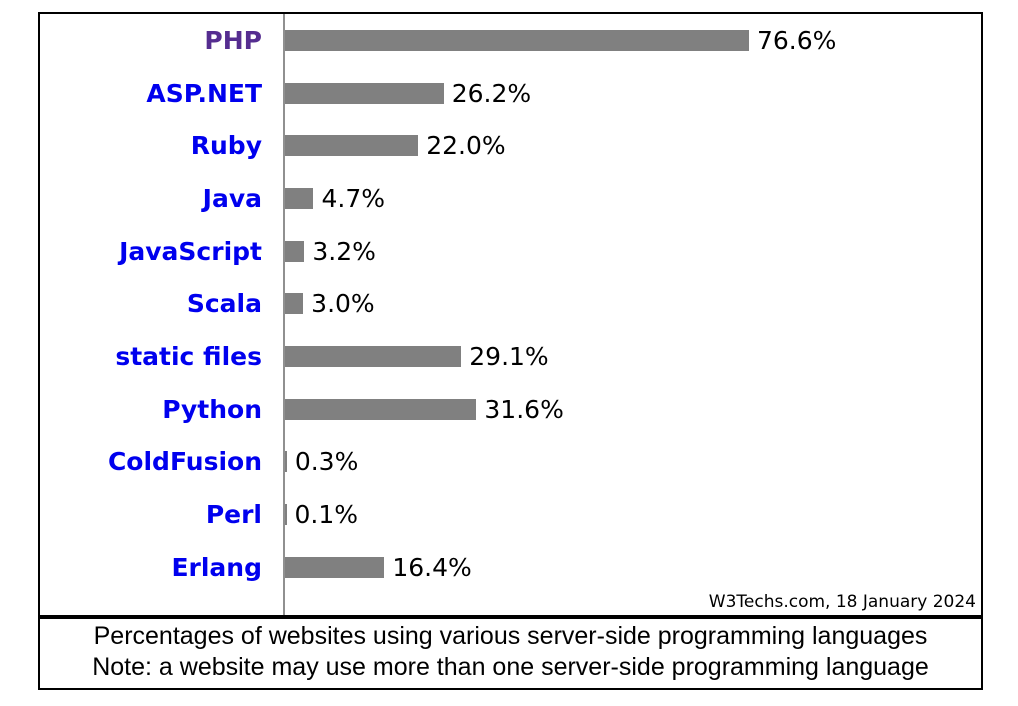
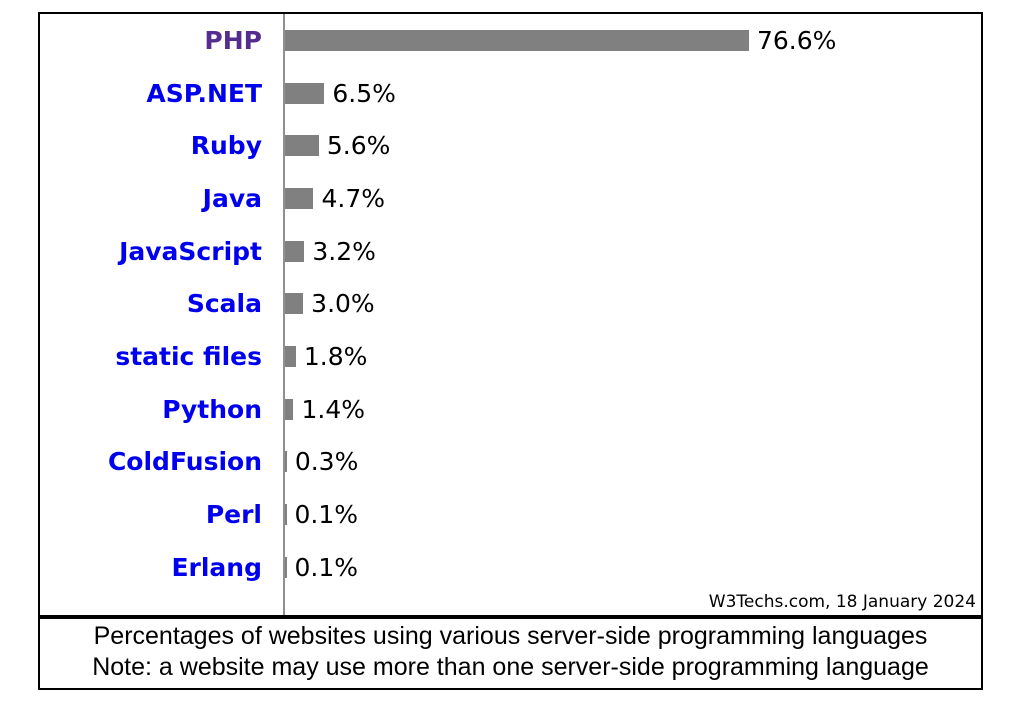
ASP.NET: 26.2% -> 6.5%
Ruby: 22.0% -> 5.6%
static files: 29.1% -> 1.8%
Python: 31.6% -> 1.4%
Erlang: 16.4% -> 0.1%
